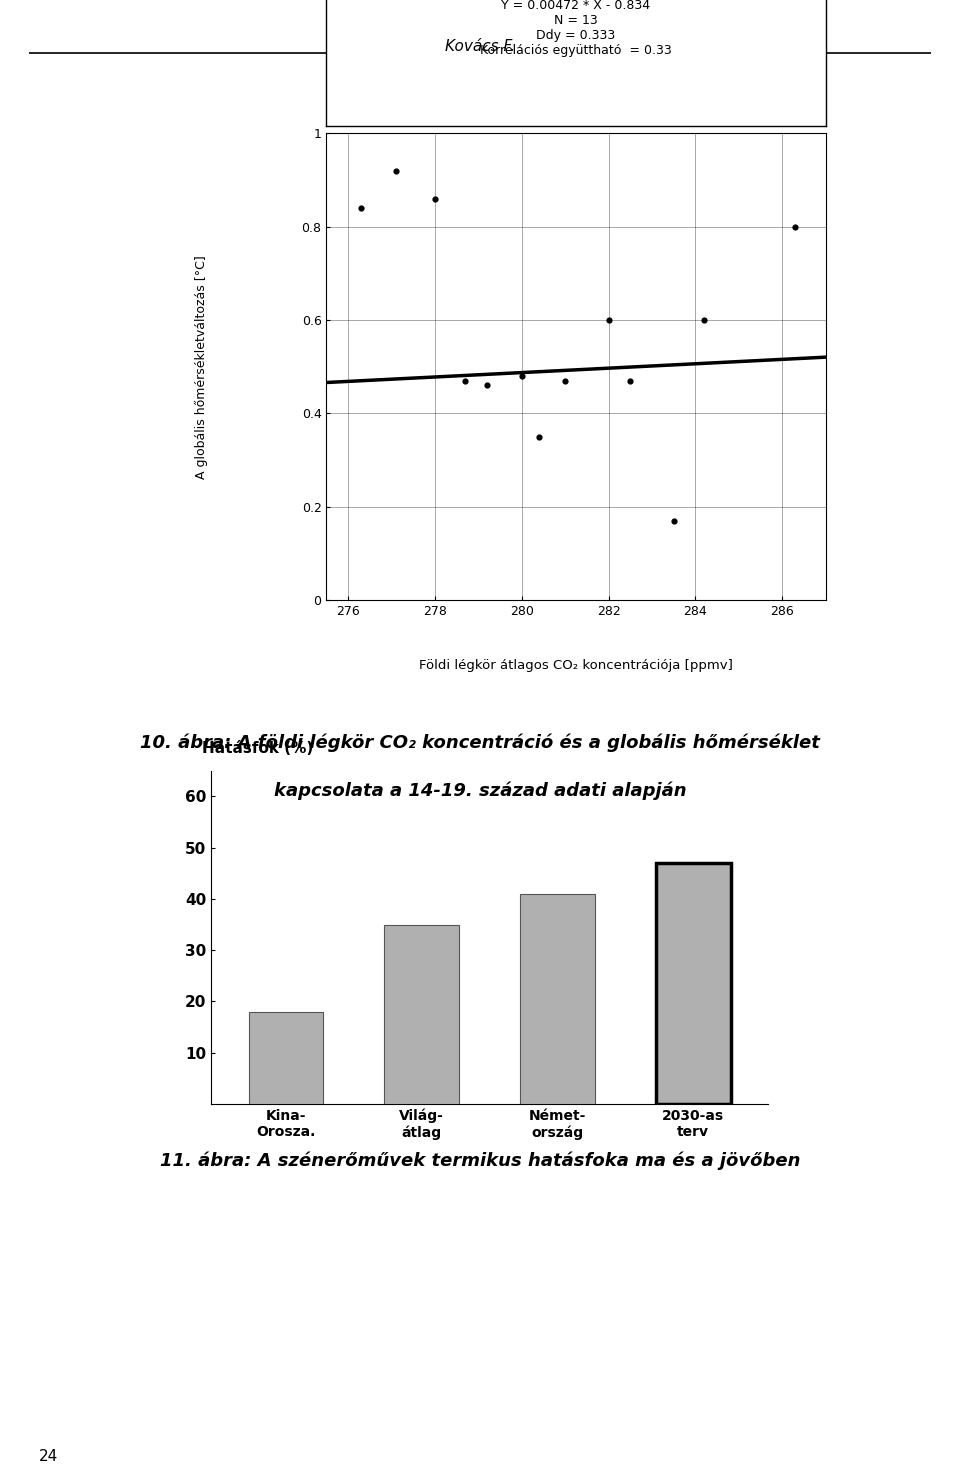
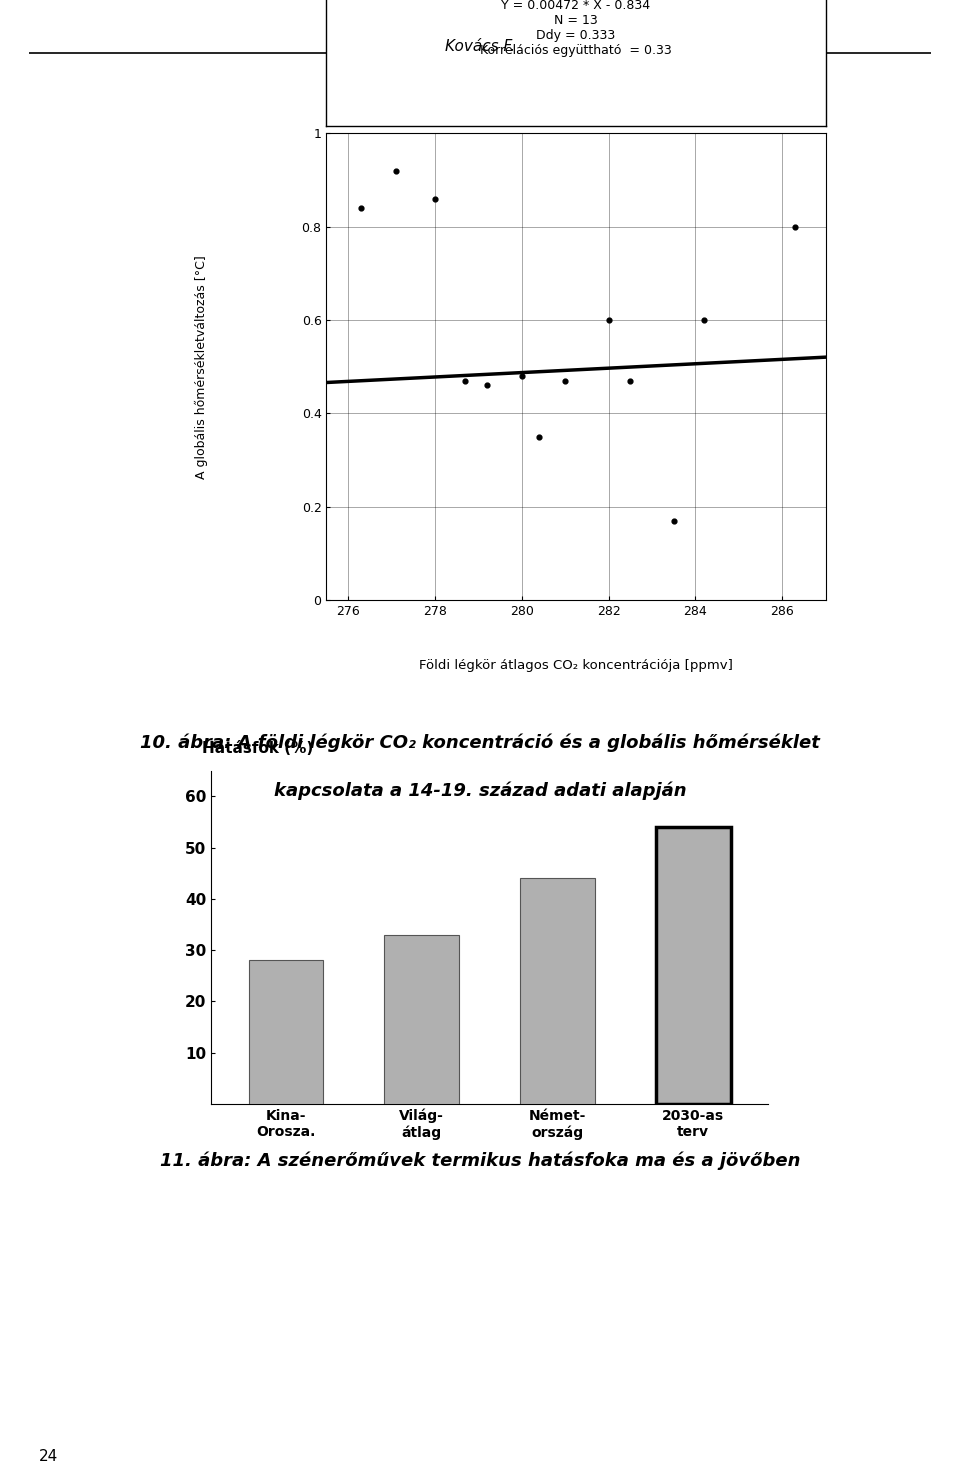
Kina- Orosza.: 18 -> 28
Világ- átlag: 35 -> 33
Német- ország: 41 -> 44
2030-as terv: 47 -> 54
